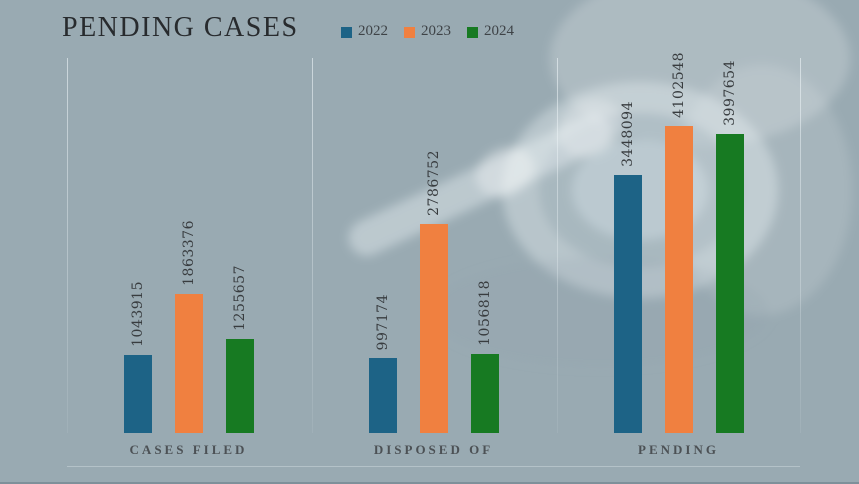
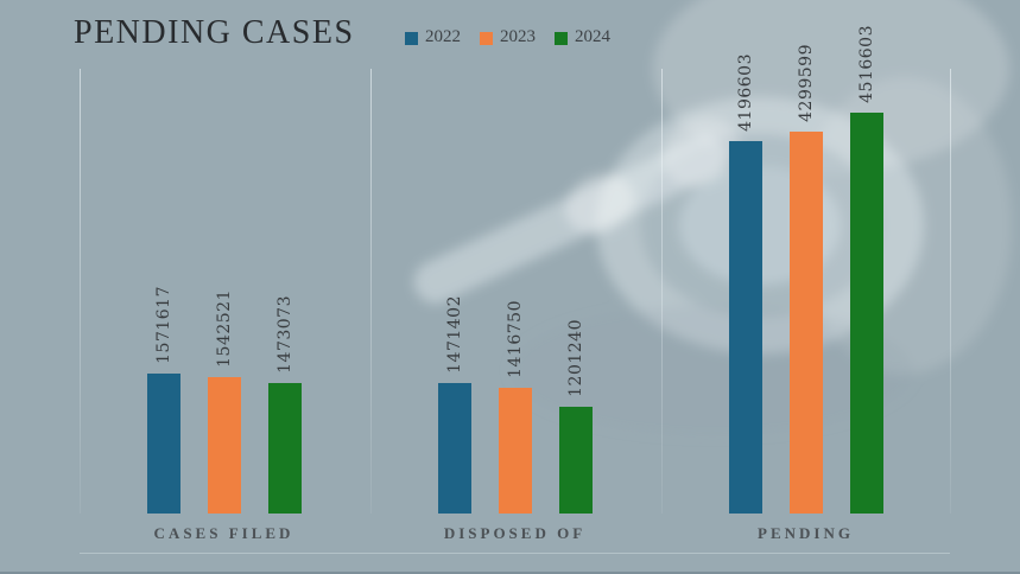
2022/CASES FILED: 1043915 -> 1571617
2023/CASES FILED: 1863376 -> 1542521
2024/CASES FILED: 1255657 -> 1473073
2022/DISPOSED OF: 997174 -> 1471402
2023/DISPOSED OF: 2786752 -> 1416750
2024/DISPOSED OF: 1056818 -> 1201240
2022/PENDING: 3448094 -> 4196603
2023/PENDING: 4102548 -> 4299599
2024/PENDING: 3997654 -> 4516603
